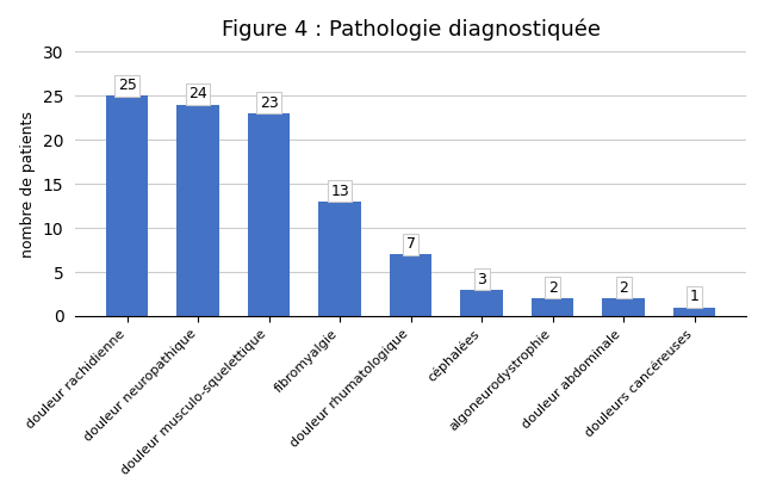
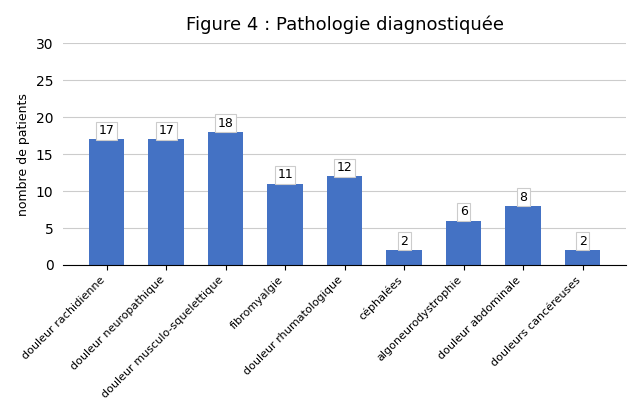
douleur rachidienne: 25 -> 17
douleur neuropathique: 24 -> 17
douleur musculo-squelettique: 23 -> 18
fibromyalgie: 13 -> 11
douleur rhumatologique: 7 -> 12
céphalées: 3 -> 2
algoneurodystrophie: 2 -> 6
douleur abdominale: 2 -> 8
douleurs cancéreuses: 1 -> 2
